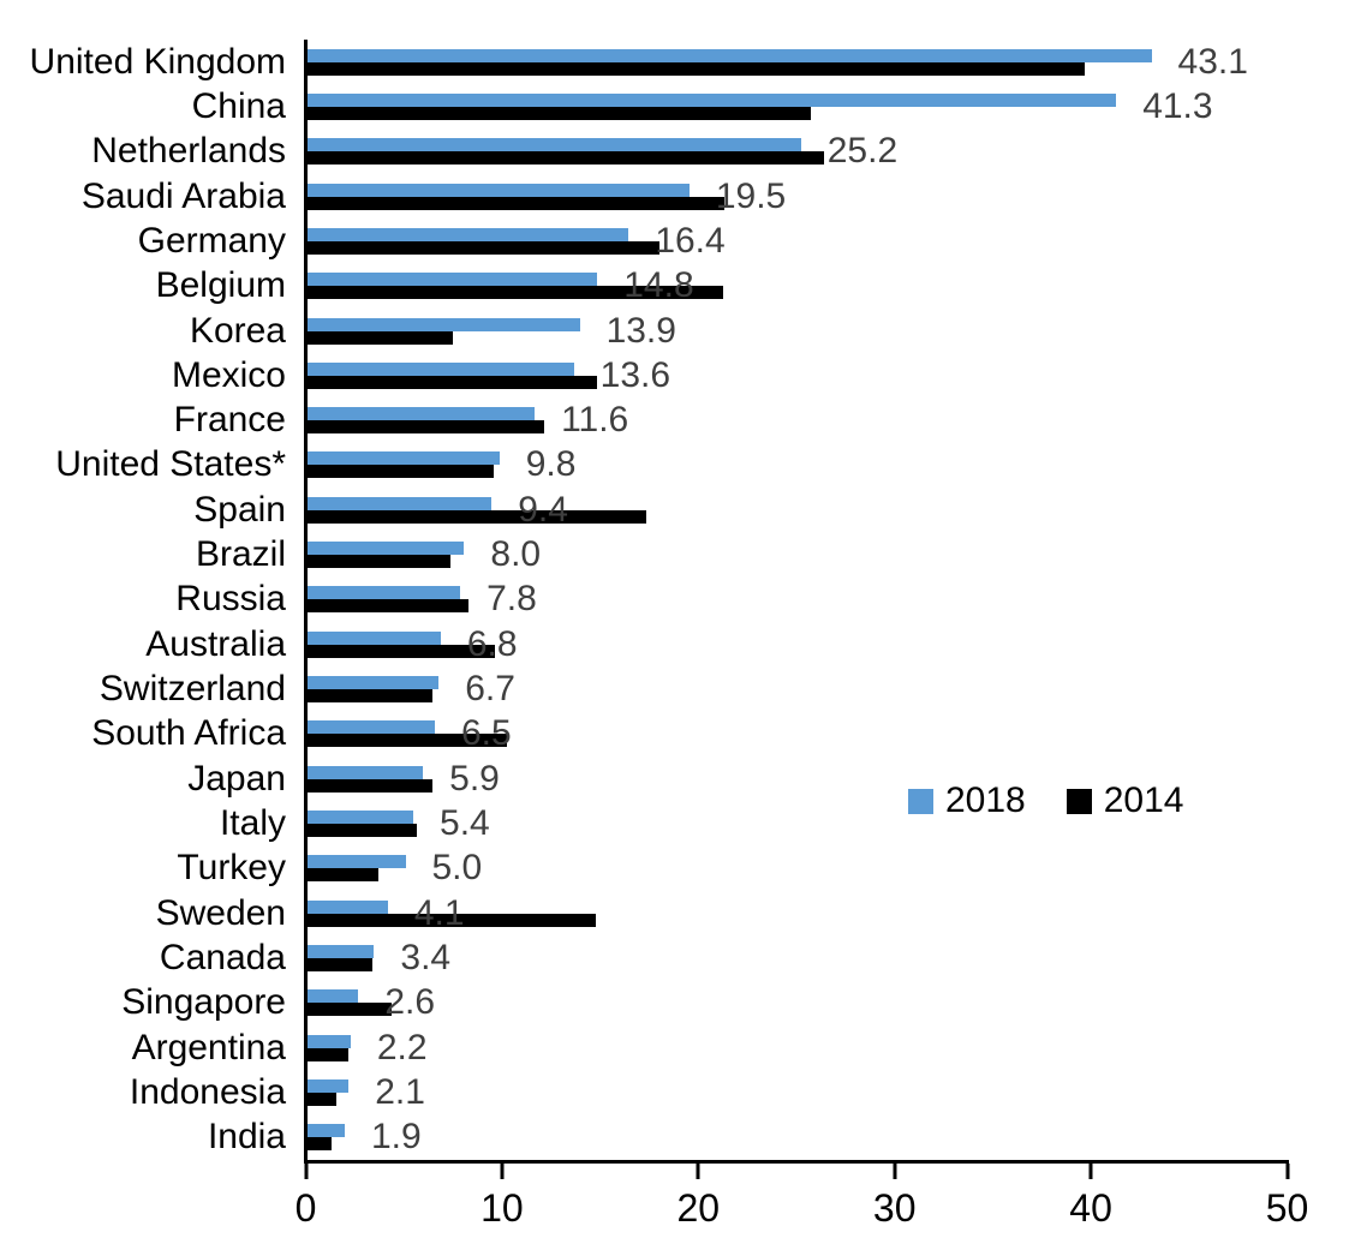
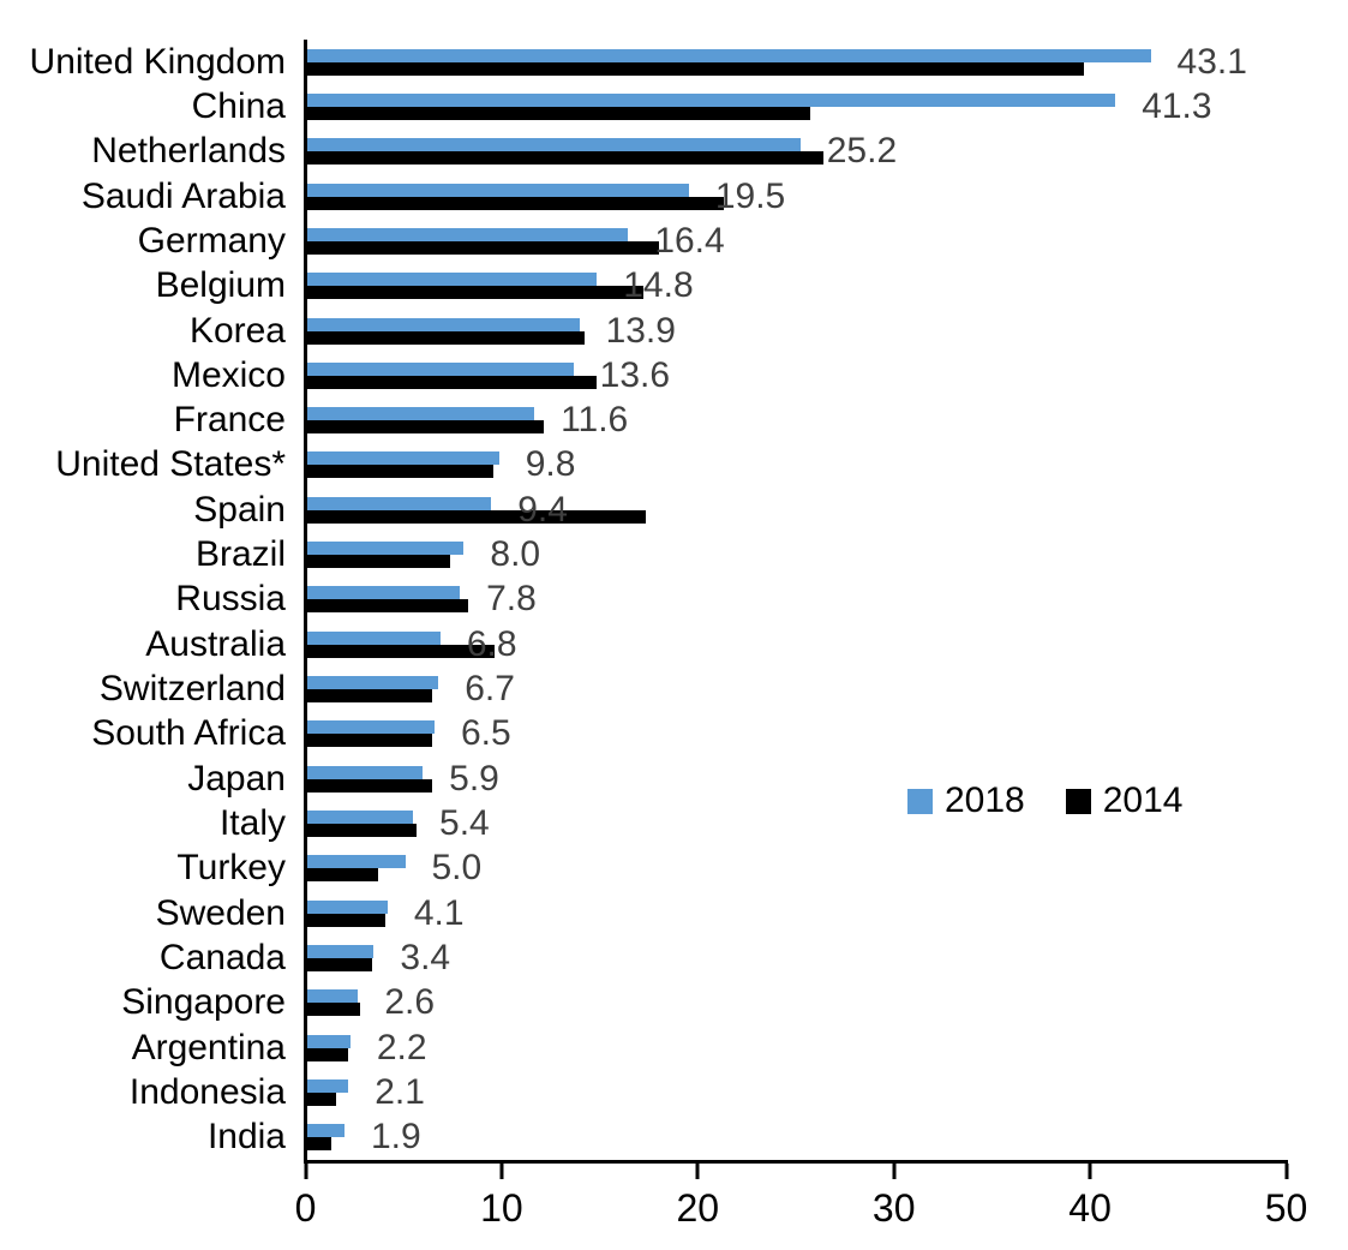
2014/Belgium: 21.2 -> 17.2
2014/Korea: 7.4 -> 14.2
2014/South Africa: 10.2 -> 6.4
2014/Sweden: 14.7 -> 4.0
2014/Singapore: 4.3 -> 2.7
